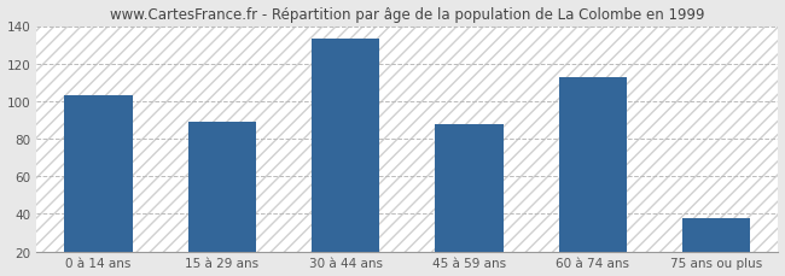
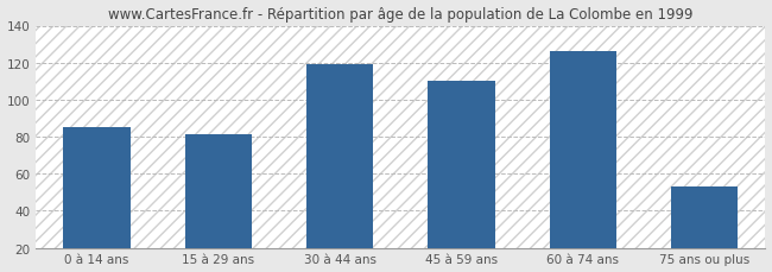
0 à 14 ans: 103 -> 85
15 à 29 ans: 89 -> 81
30 à 44 ans: 133 -> 119
45 à 59 ans: 88 -> 110
60 à 74 ans: 113 -> 126
75 ans ou plus: 38 -> 53
